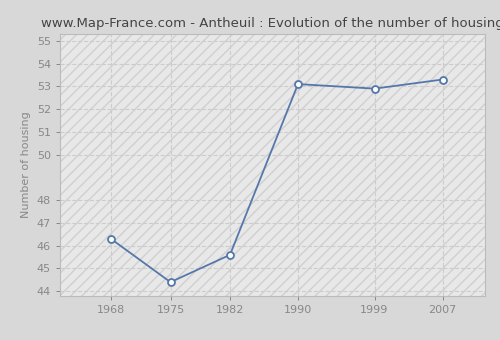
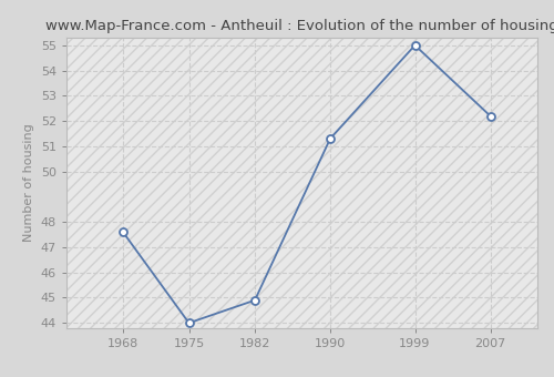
1968: 46.3 -> 47.6
1975: 44.4 -> 44.0
1982: 45.6 -> 44.9
1990: 53.1 -> 51.3
1999: 52.9 -> 55.0
2007: 53.3 -> 52.2
